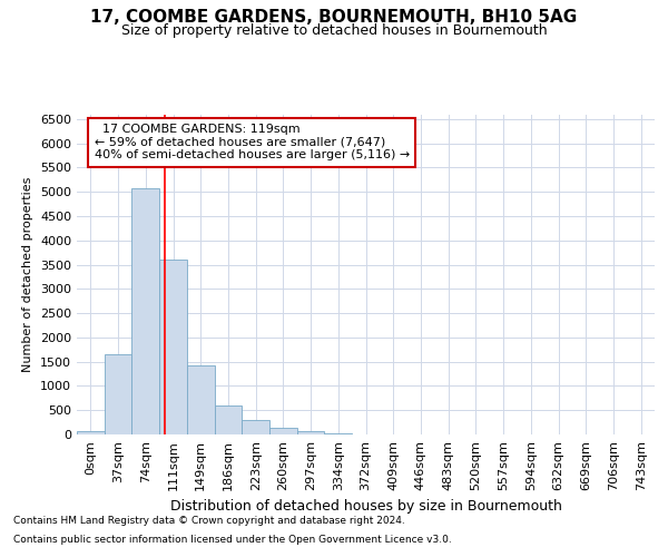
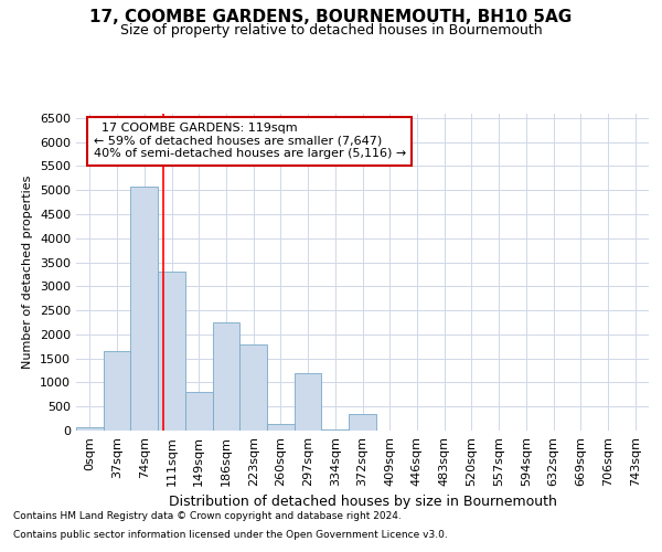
111sqm: 3600 -> 3300
149sqm: 1420 -> 800
186sqm: 600 -> 2250
223sqm: 290 -> 1800
297sqm: 80 -> 1200
372sqm: 0 -> 350
